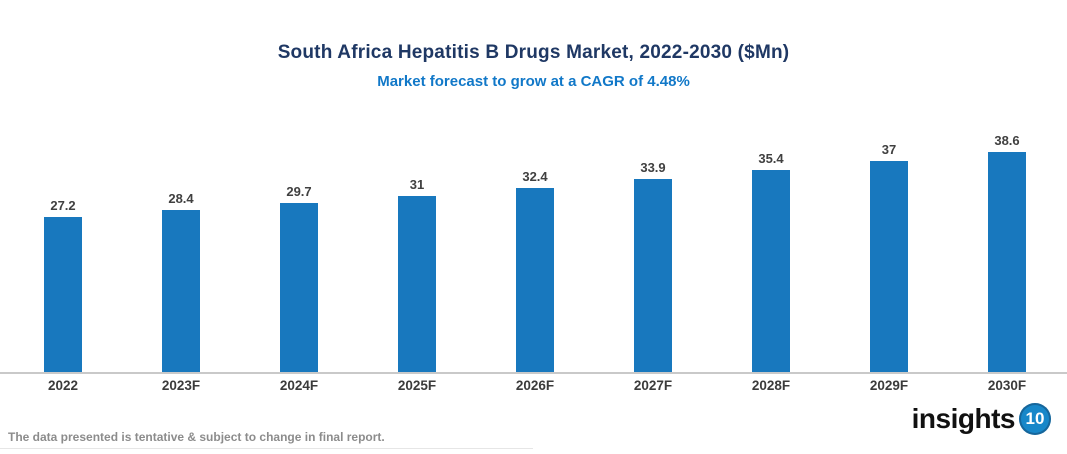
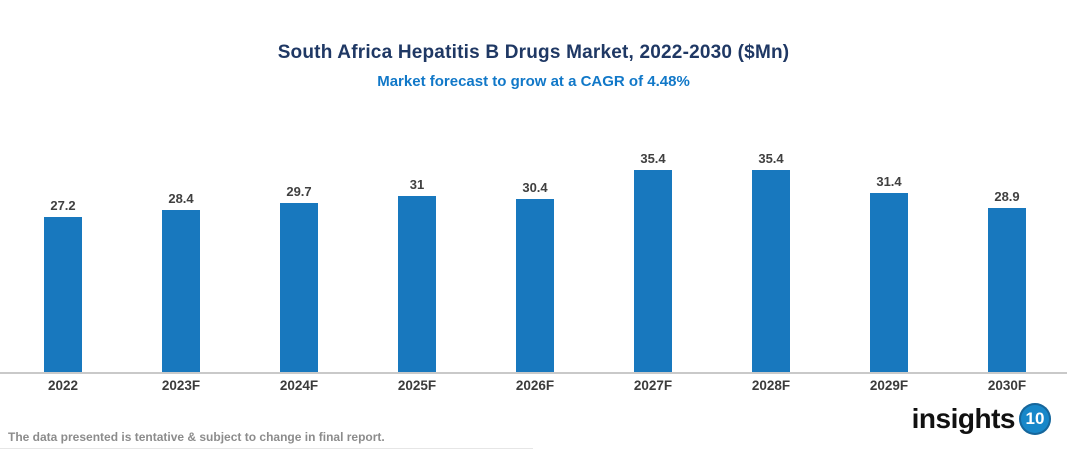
2026F: 32.4 -> 30.4
2027F: 33.9 -> 35.4
2029F: 37 -> 31.4
2030F: 38.6 -> 28.9
